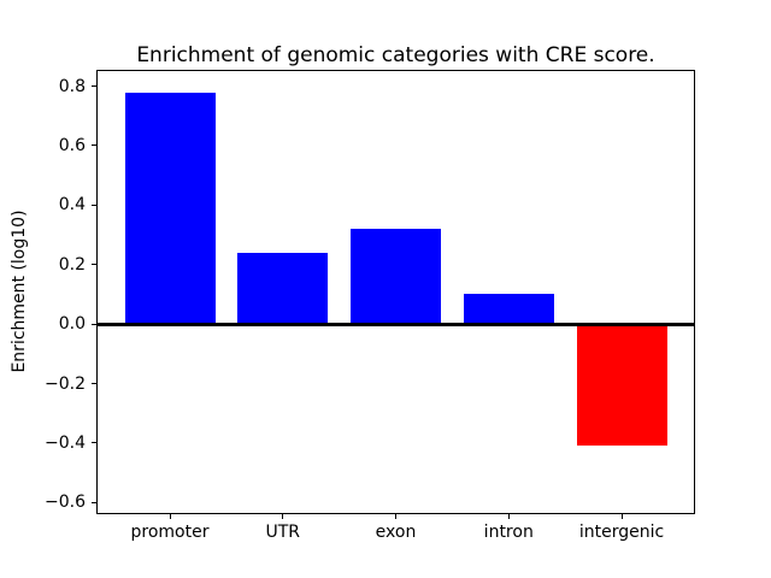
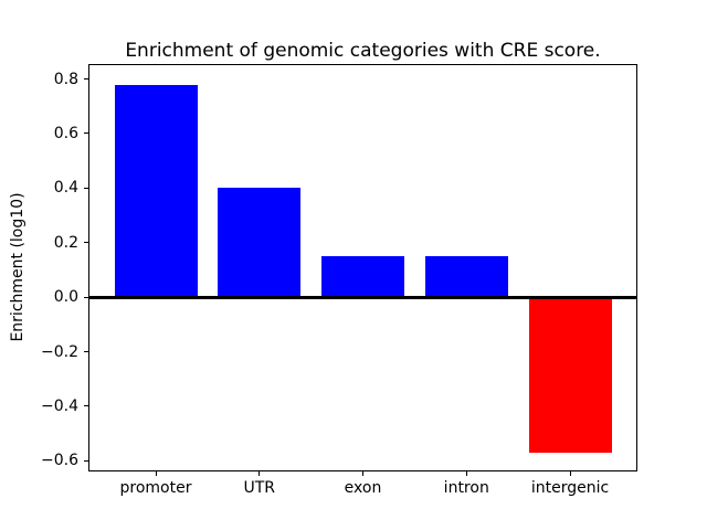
UTR: 0.24 -> 0.40
exon: 0.32 -> 0.15
intron: 0.10 -> 0.15
intergenic: -0.41 -> -0.57
